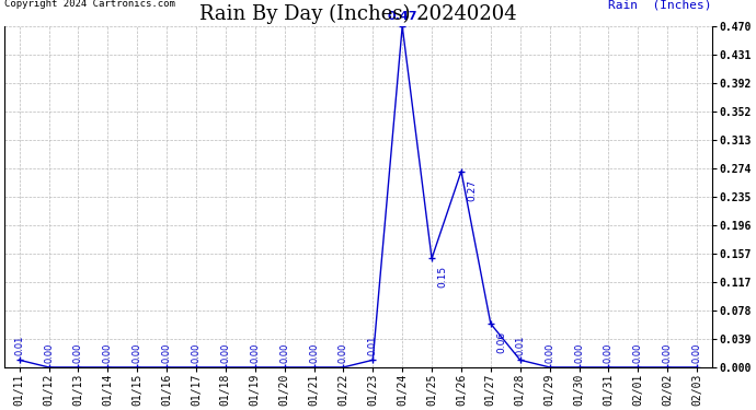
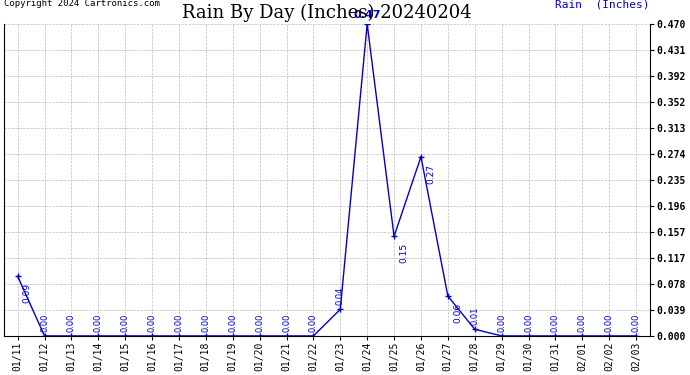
01/11: 0.01 -> 0.09
01/23: 0.01 -> 0.04
